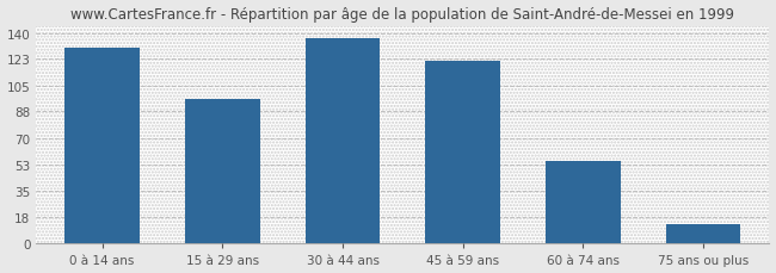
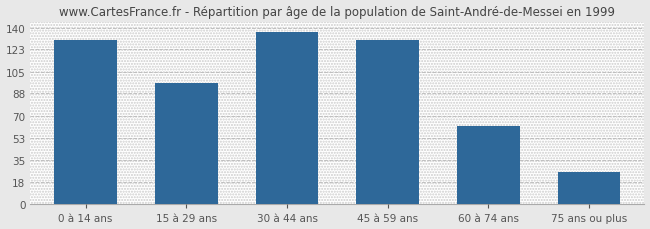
45 à 59 ans: 122 -> 130
60 à 74 ans: 55 -> 62
75 ans ou plus: 13 -> 26
